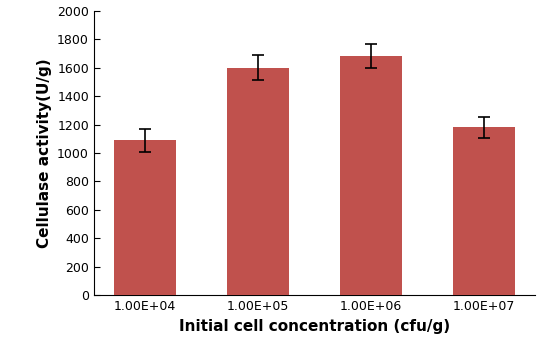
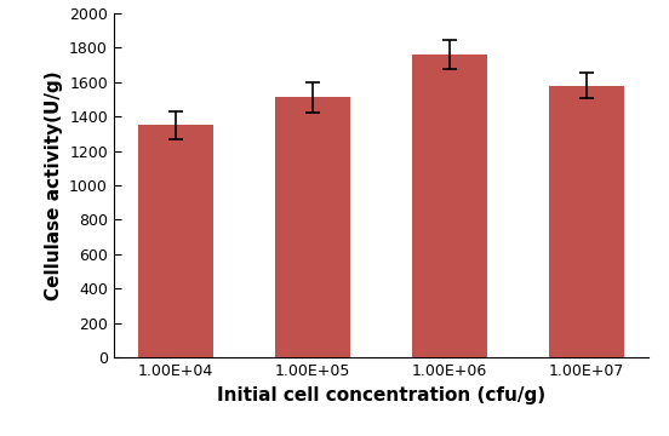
1.00E+04: 1090 -> 1350
1.00E+05: 1600 -> 1510
1.00E+06: 1680 -> 1760
1.00E+07: 1180 -> 1580
